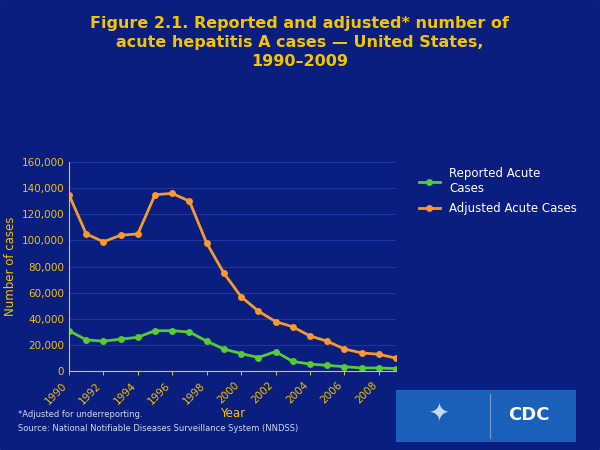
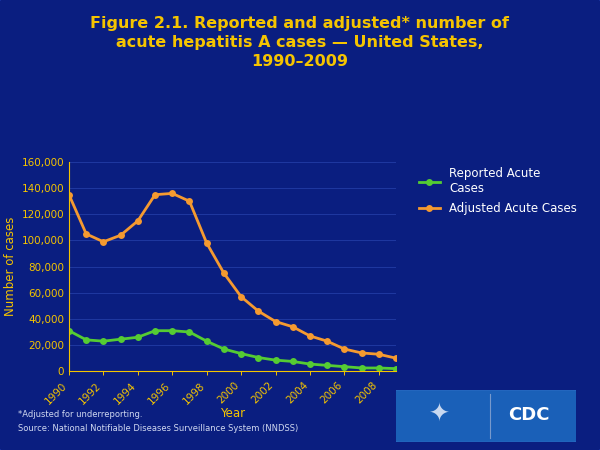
Adjusted Acute Cases/1994: 105,000 -> 115,000
Reported Acute Cases/2002: 15,000 -> 8,000
